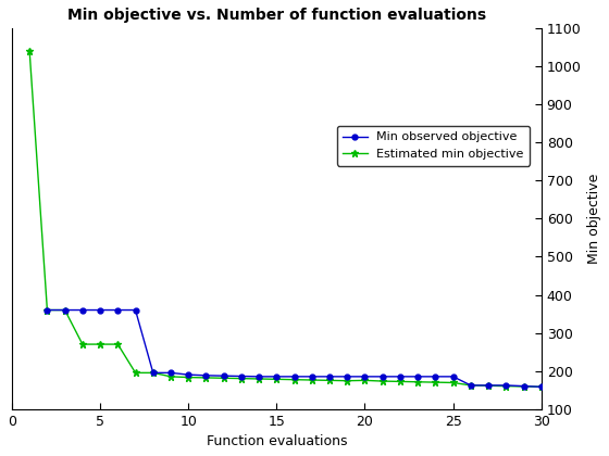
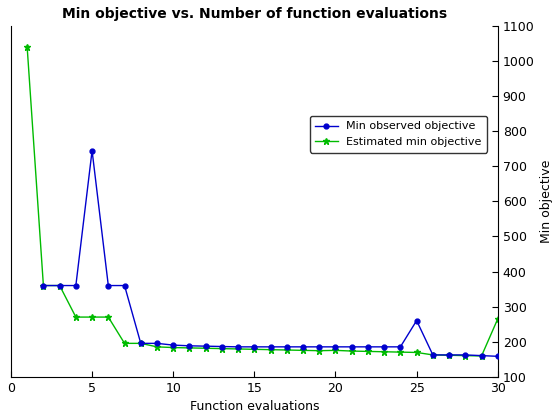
Min observed objective/5: 360 -> 745
Min observed objective/25: 185 -> 260
Estimated min objective/30: 158 -> 265
